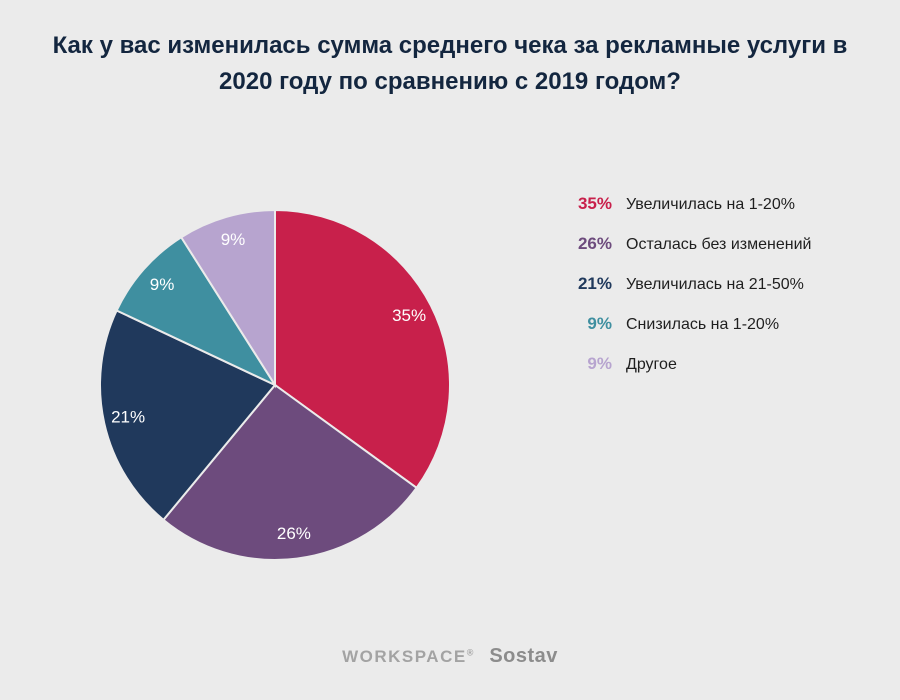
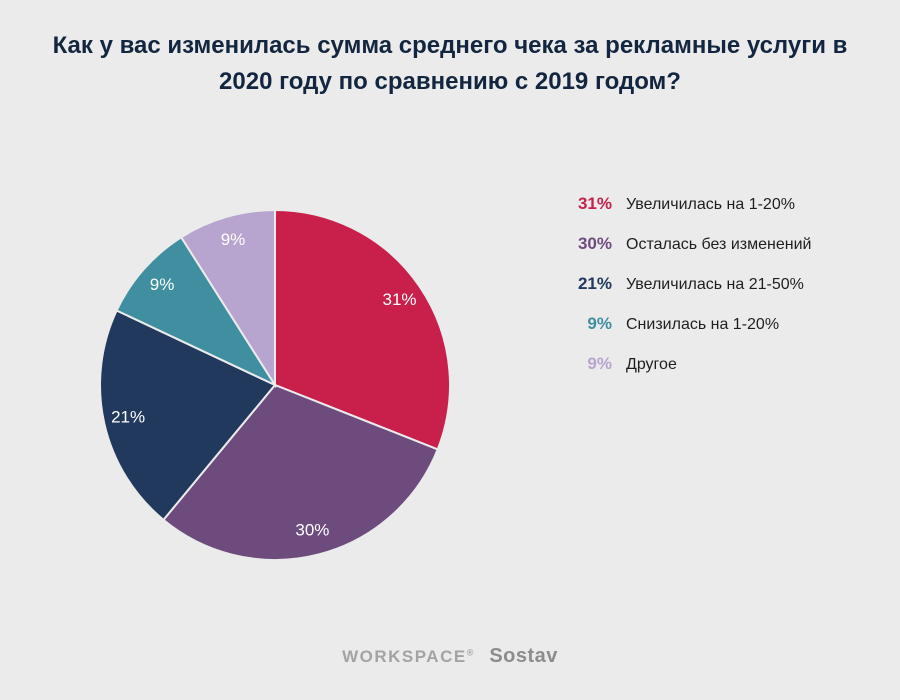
Увеличилась на 1-20%: 35% -> 31%
Осталась без изменений: 26% -> 30%
